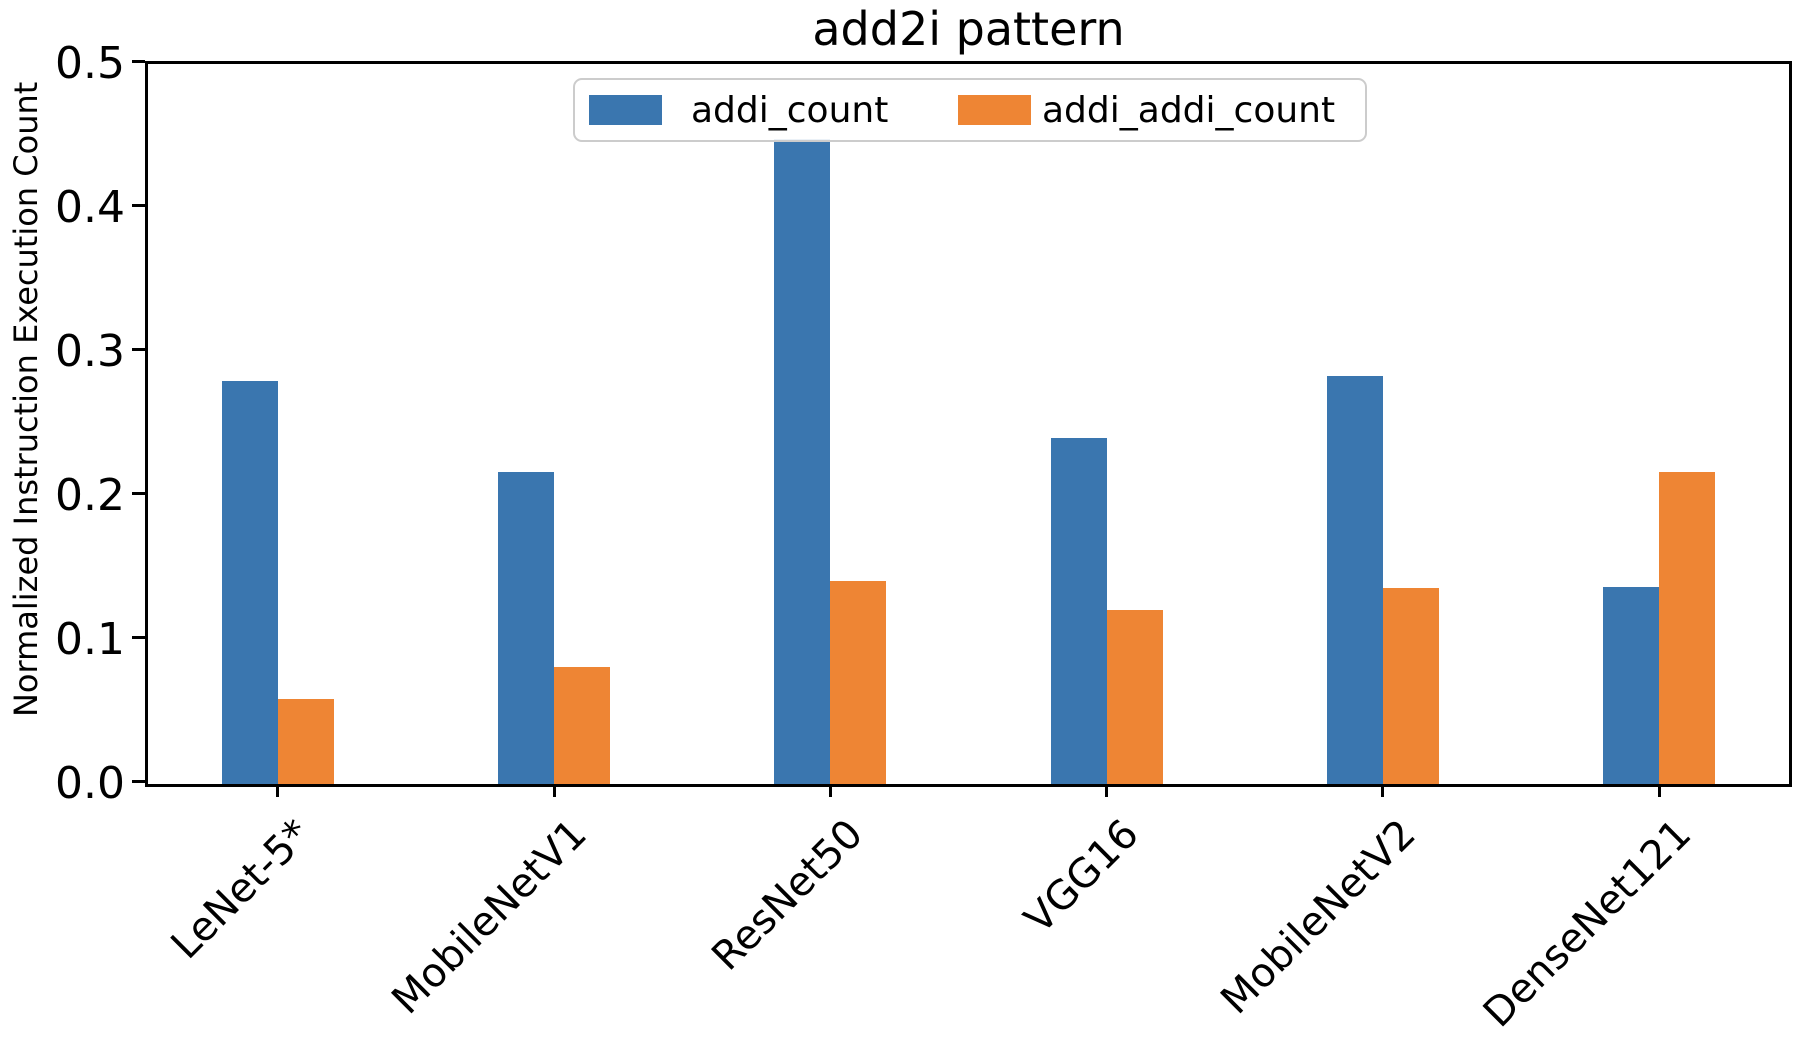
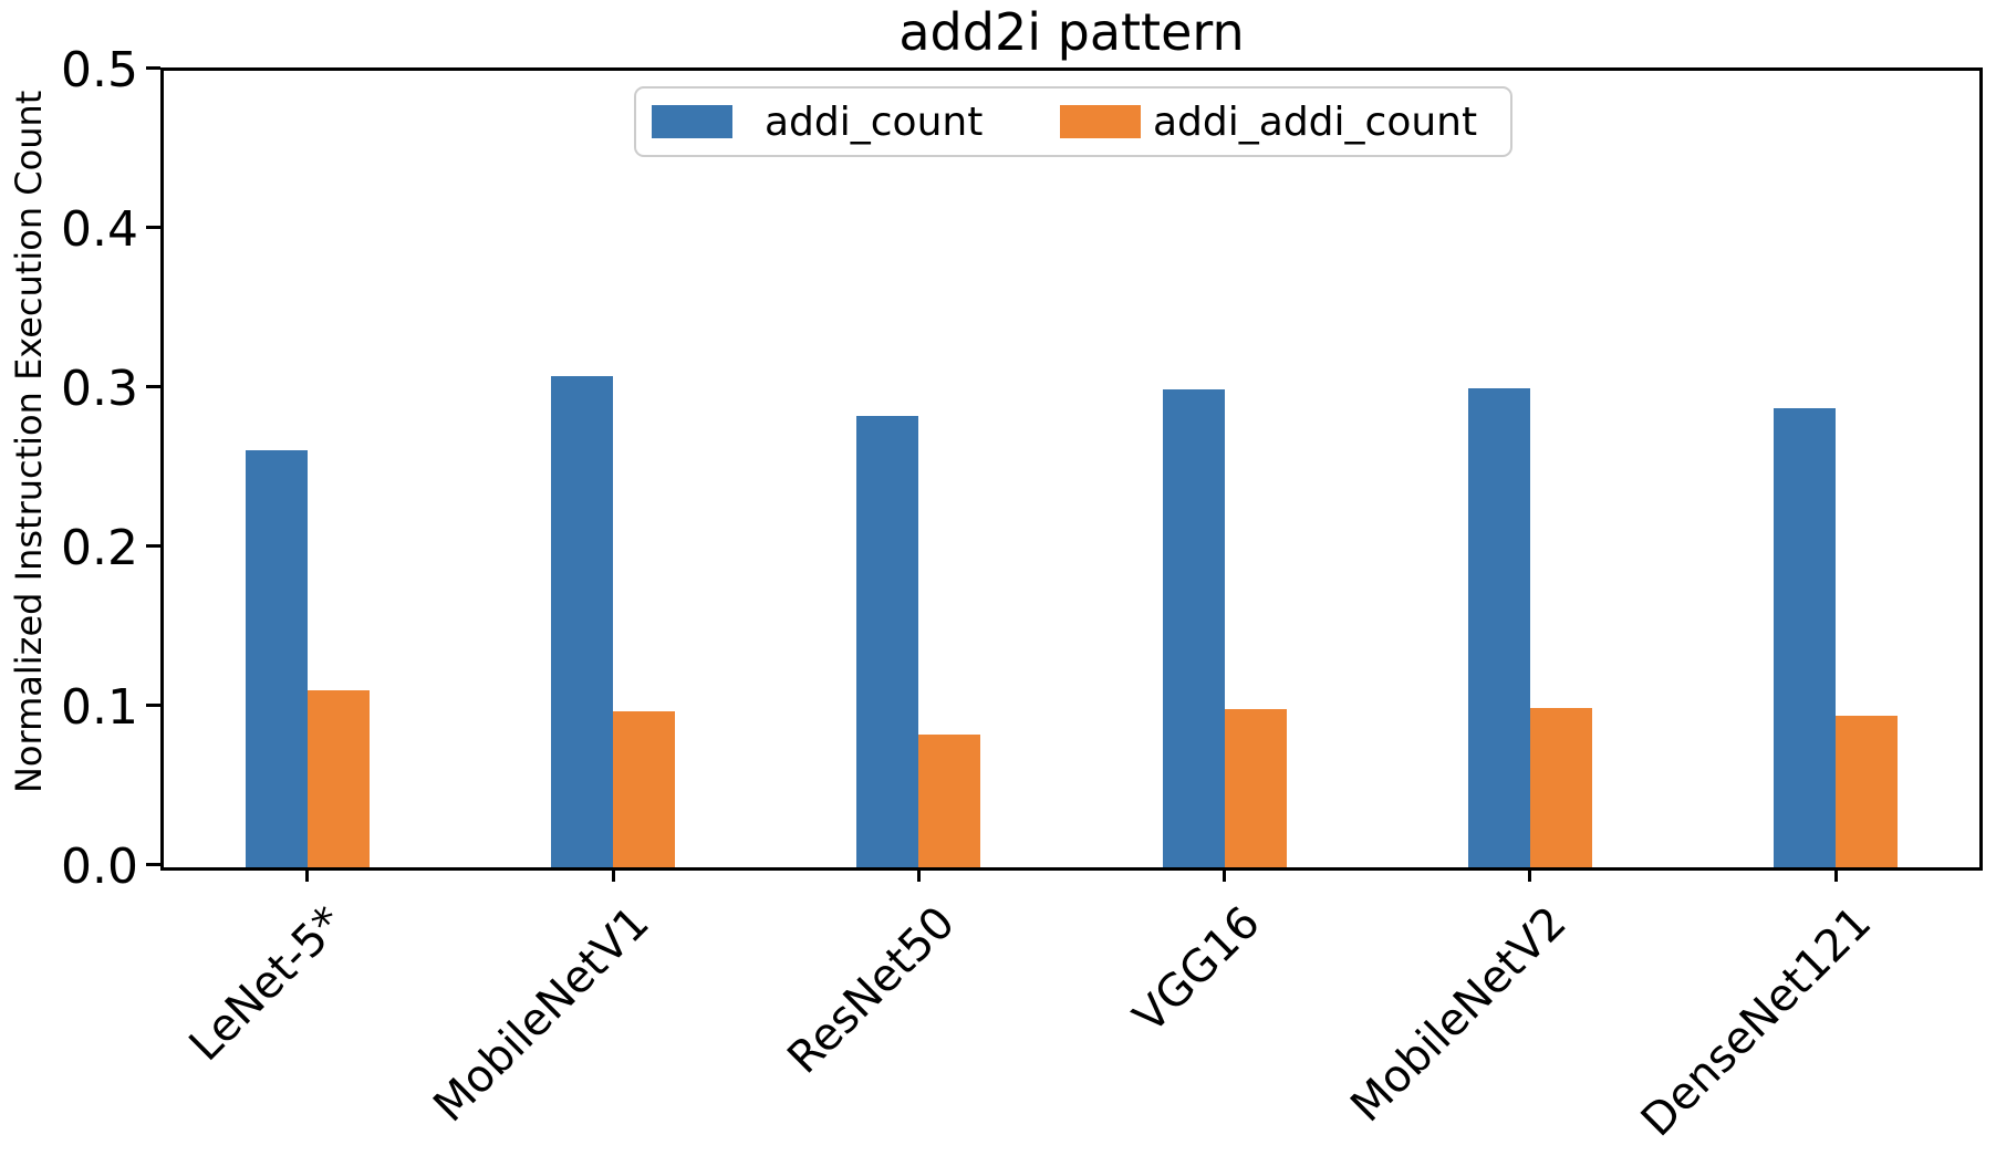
addi_count/LeNet-5*: 0.280 -> 0.262
addi_addi_count/LeNet-5*: 0.059 -> 0.111
addi_count/MobileNetV1: 0.217 -> 0.308
addi_addi_count/MobileNetV1: 0.081 -> 0.098
addi_count/ResNet50: 0.448 -> 0.283
addi_addi_count/ResNet50: 0.141 -> 0.083
addi_count/VGG16: 0.240 -> 0.300
addi_addi_count/VGG16: 0.121 -> 0.099
addi_count/MobileNetV2: 0.283 -> 0.301
addi_addi_count/MobileNetV2: 0.136 -> 0.100
addi_count/DenseNet121: 0.137 -> 0.288
addi_addi_count/DenseNet121: 0.217 -> 0.095
